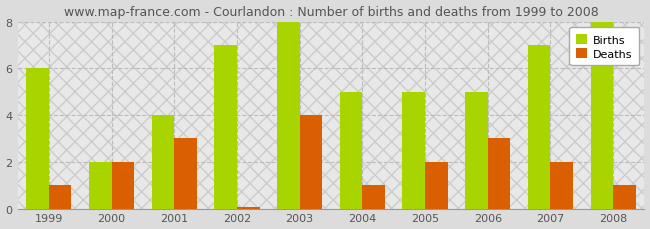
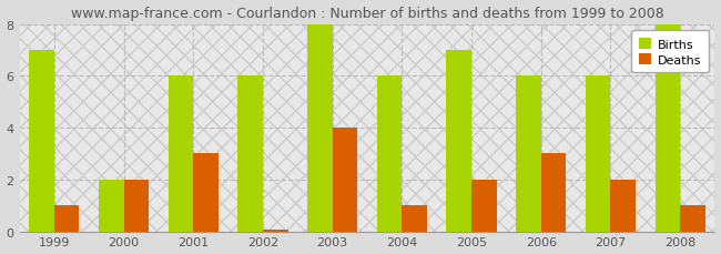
Births/1999: 6 -> 7
Births/2001: 4 -> 6
Births/2002: 7 -> 6
Births/2004: 5 -> 6
Births/2005: 5 -> 7
Births/2006: 5 -> 6
Births/2007: 7 -> 6
